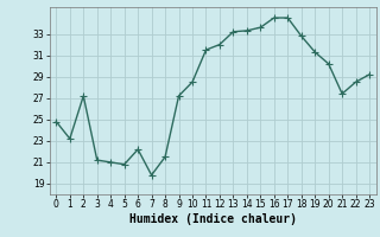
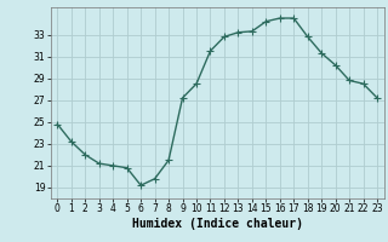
2: 27.2 -> 22.0
6: 22.2 -> 19.2
12: 32.0 -> 32.8
15: 33.6 -> 34.2
21: 27.4 -> 28.8
23: 29.2 -> 27.2
